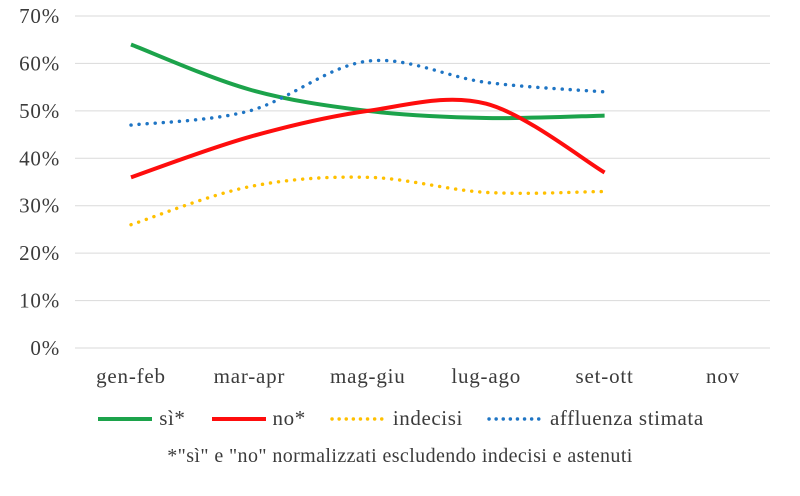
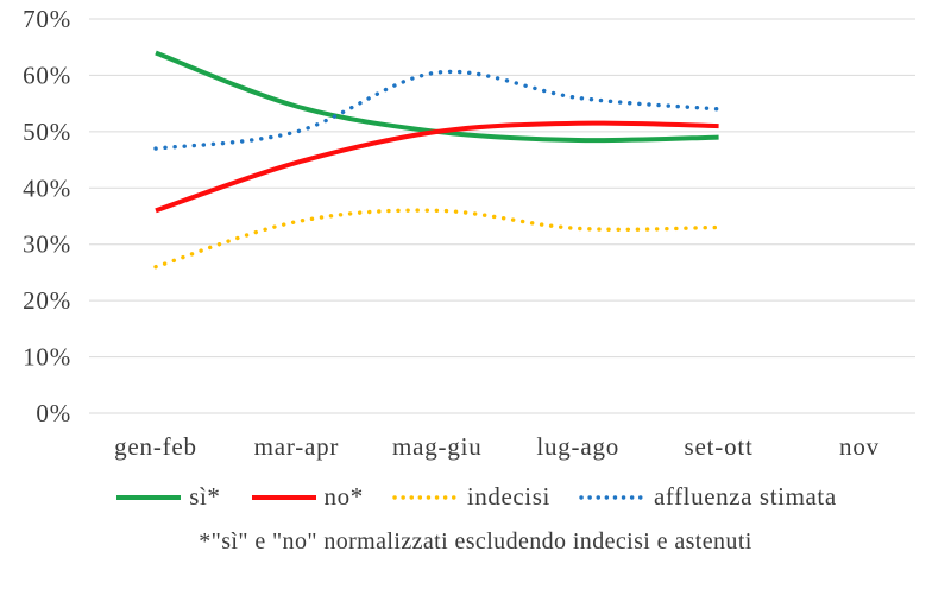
no*/set-ott: 37% -> 51%
